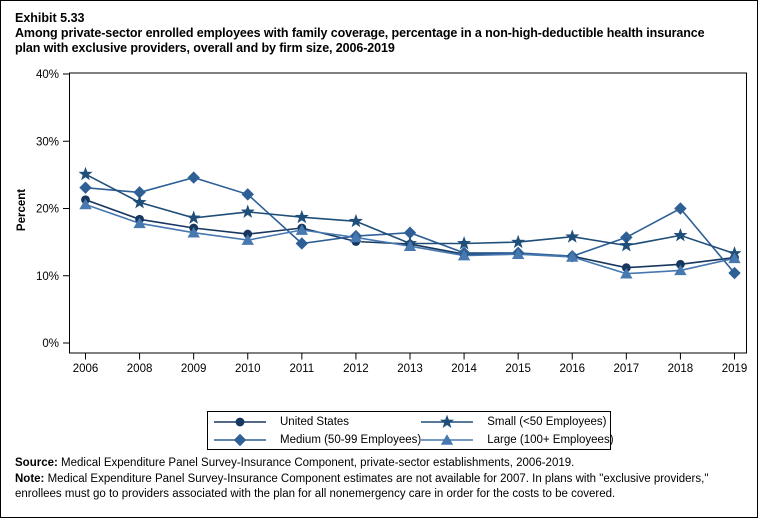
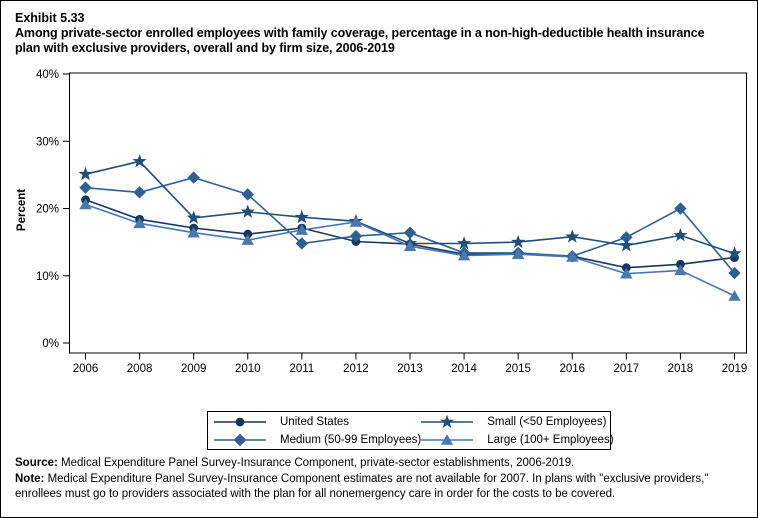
Small (<50 Employees)/2008: 21% -> 27%
Large (100+ Employees)/2012: 16% -> 18%
Large (100+ Employees)/2019: 13% -> 7%
